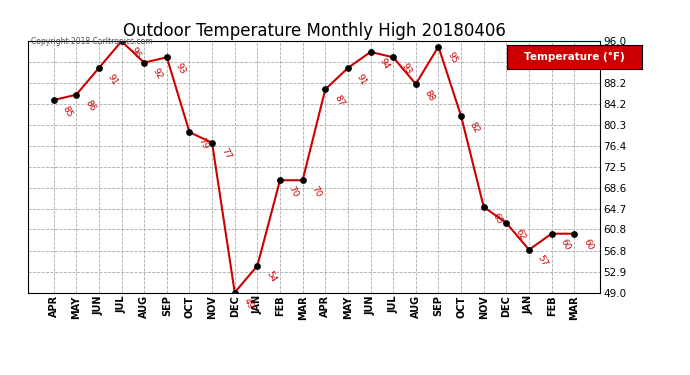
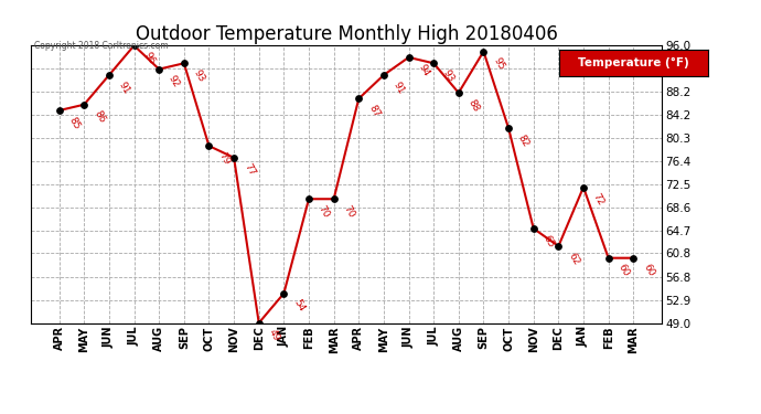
JAN: 57 -> 72
